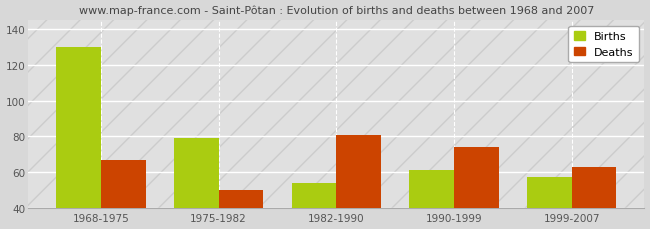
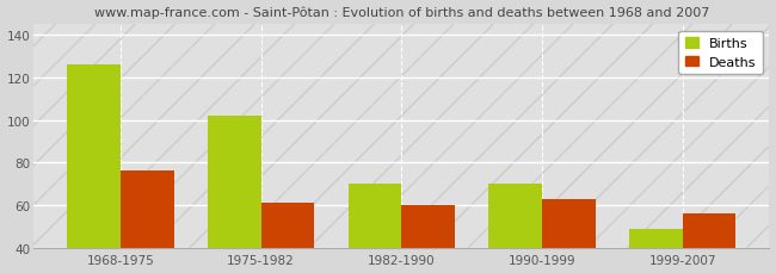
Births/1968-1975: 130 -> 126
Deaths/1968-1975: 67 -> 76
Births/1975-1982: 79 -> 102
Deaths/1975-1982: 50 -> 61
Births/1982-1990: 54 -> 70
Deaths/1982-1990: 81 -> 60
Births/1990-1999: 61 -> 70
Deaths/1990-1999: 74 -> 63
Births/1999-2007: 57 -> 49
Deaths/1999-2007: 63 -> 56
